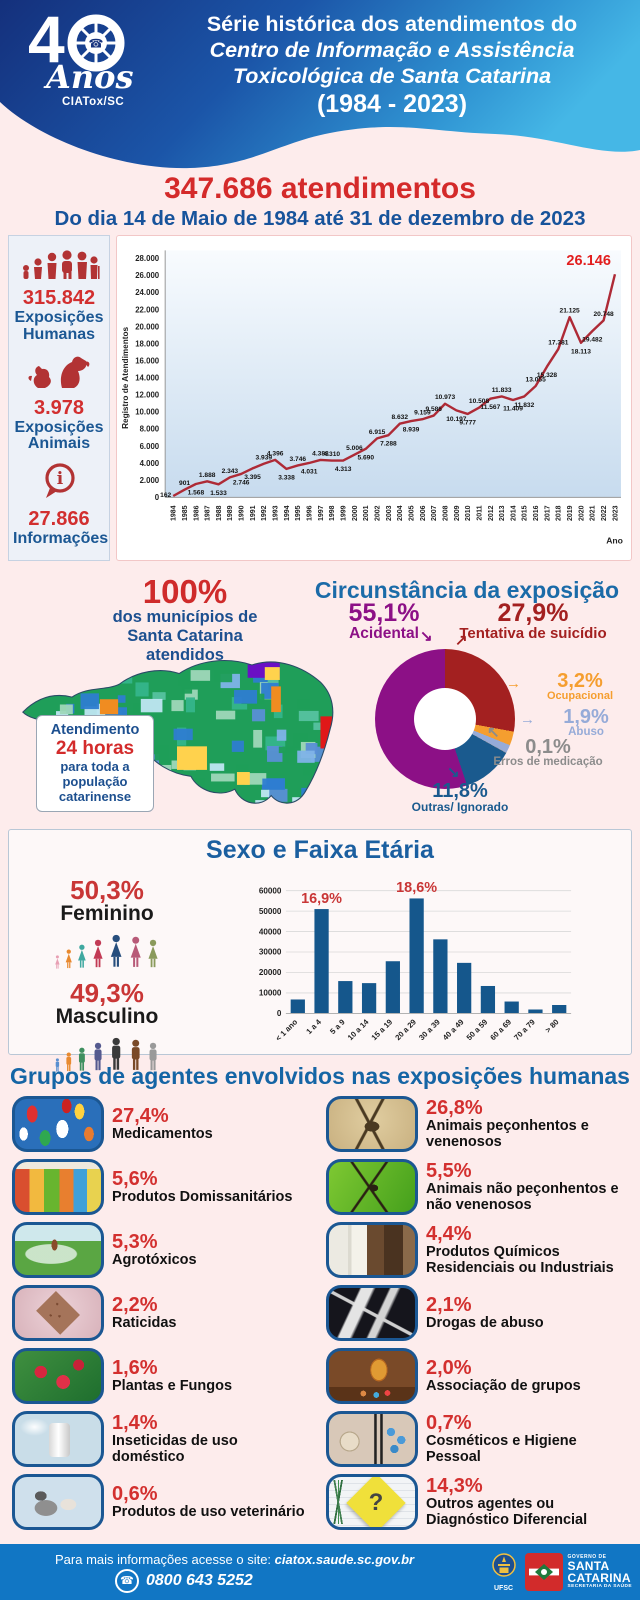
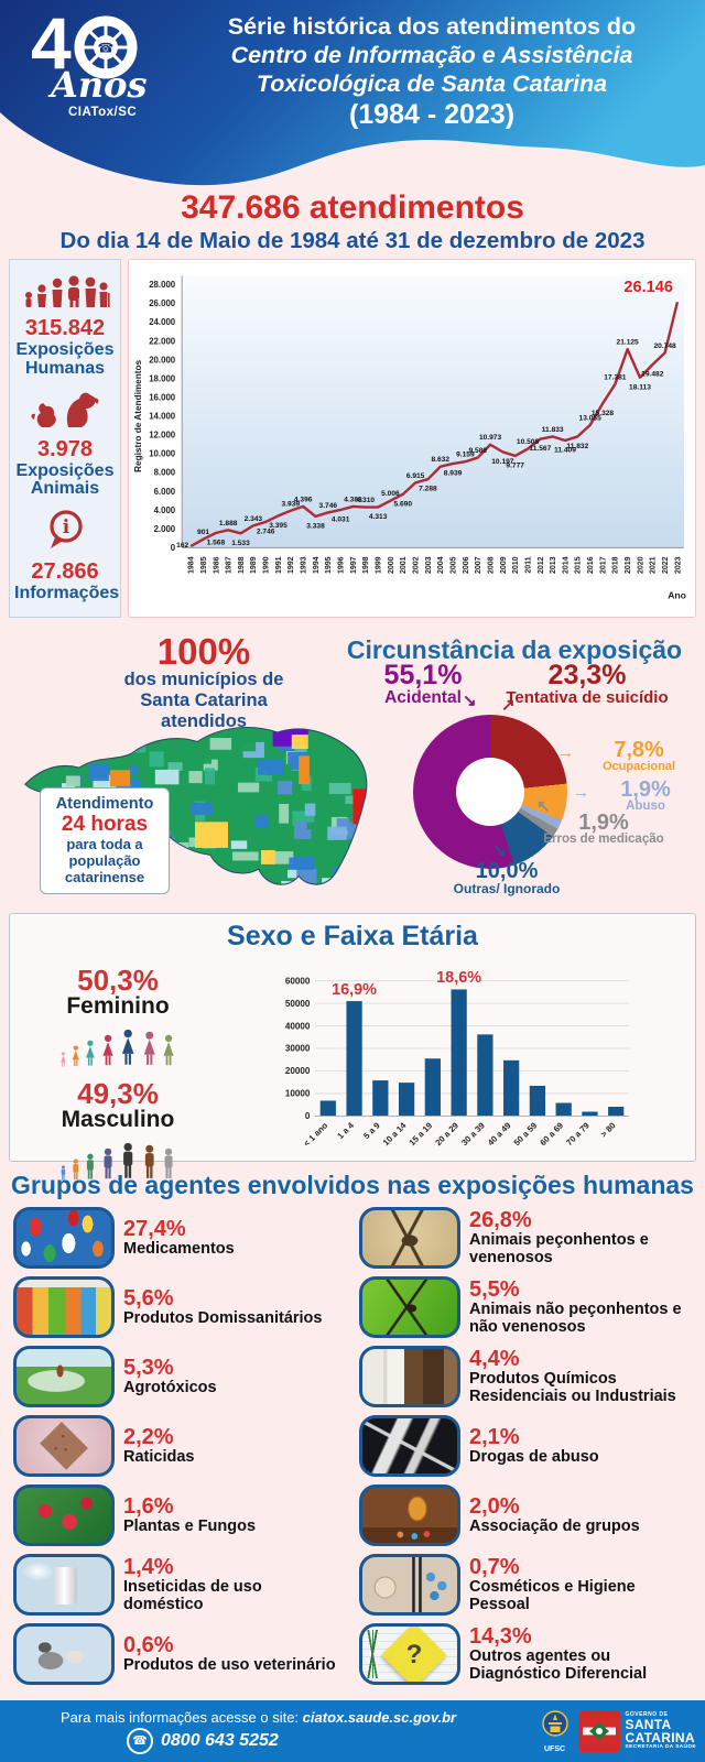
Circunstância da exposição/Tentativa de suicídio: 27,9% -> 23,3%
Circunstância da exposição/Ocupacional: 3,2% -> 7,8%
Circunstância da exposição/Erros de medicação: 0,1% -> 1,9%
Circunstância da exposição/Outras/ Ignorado: 11,8% -> 10,0%
